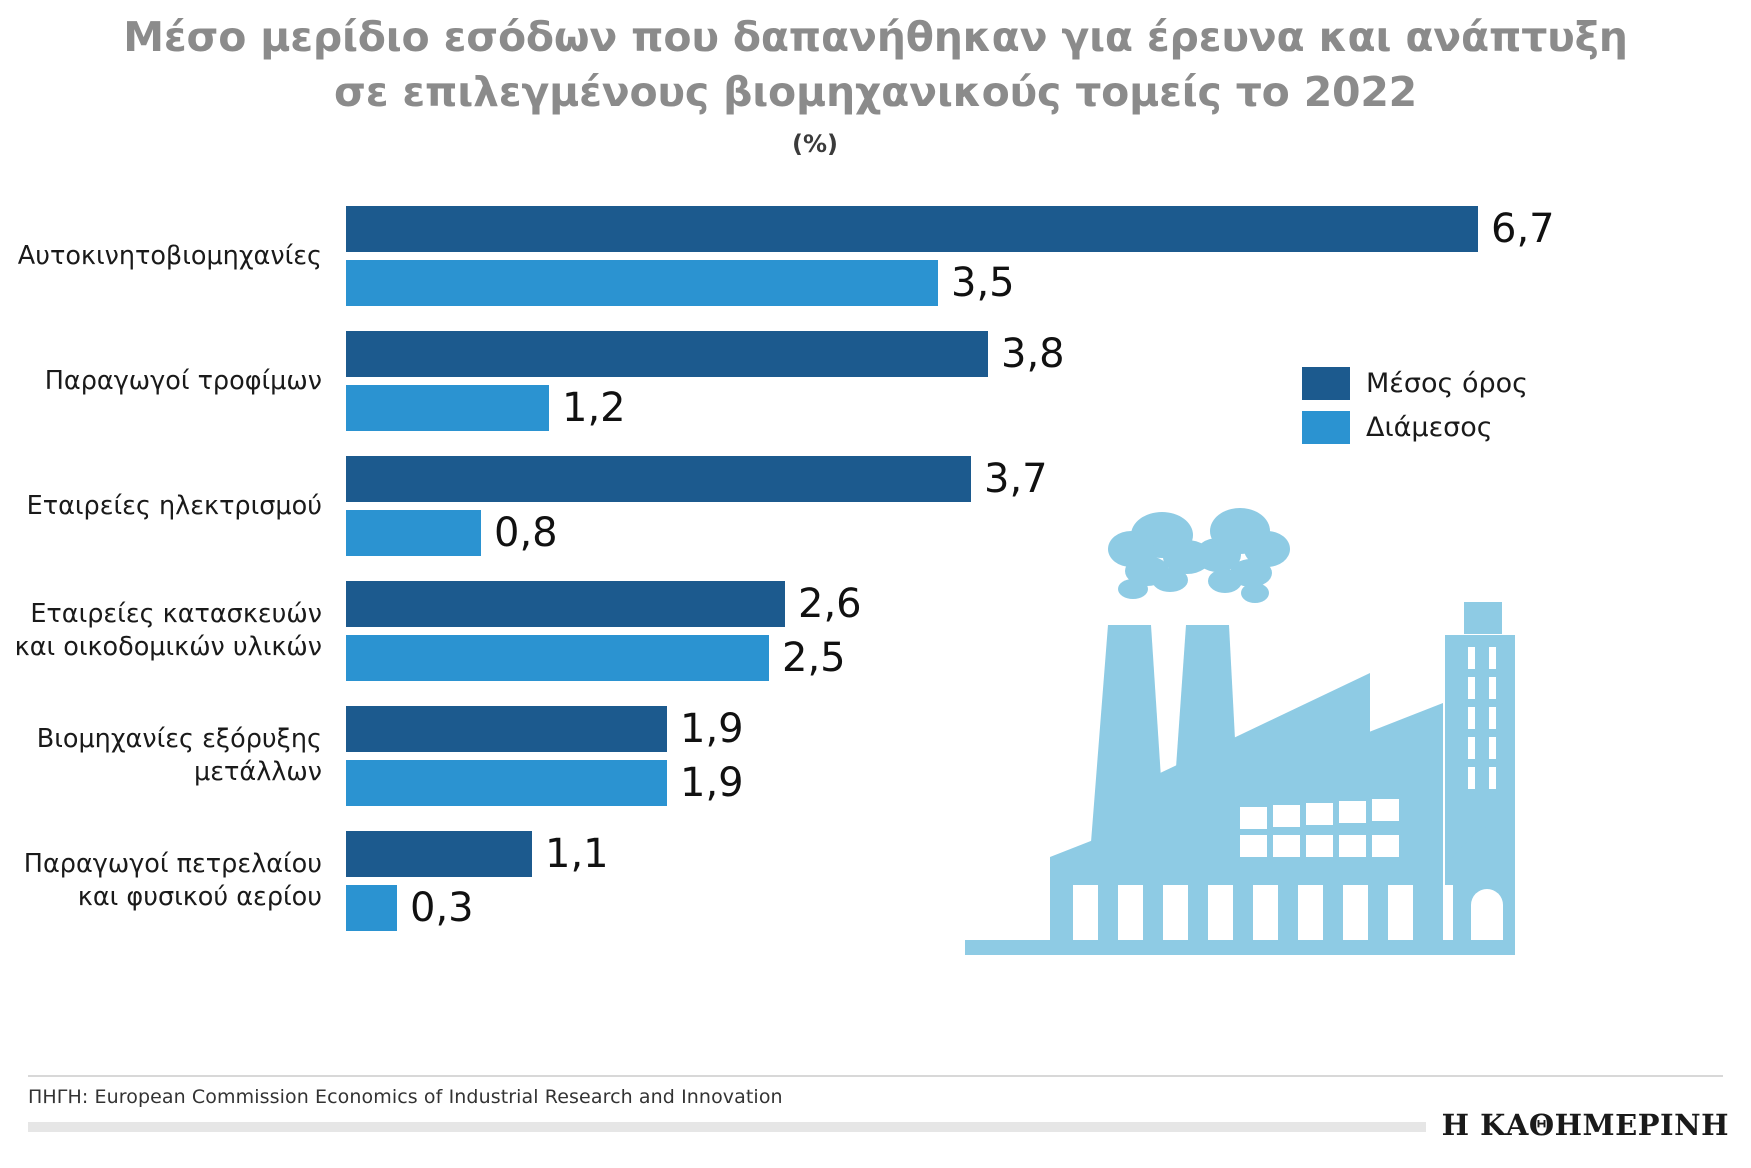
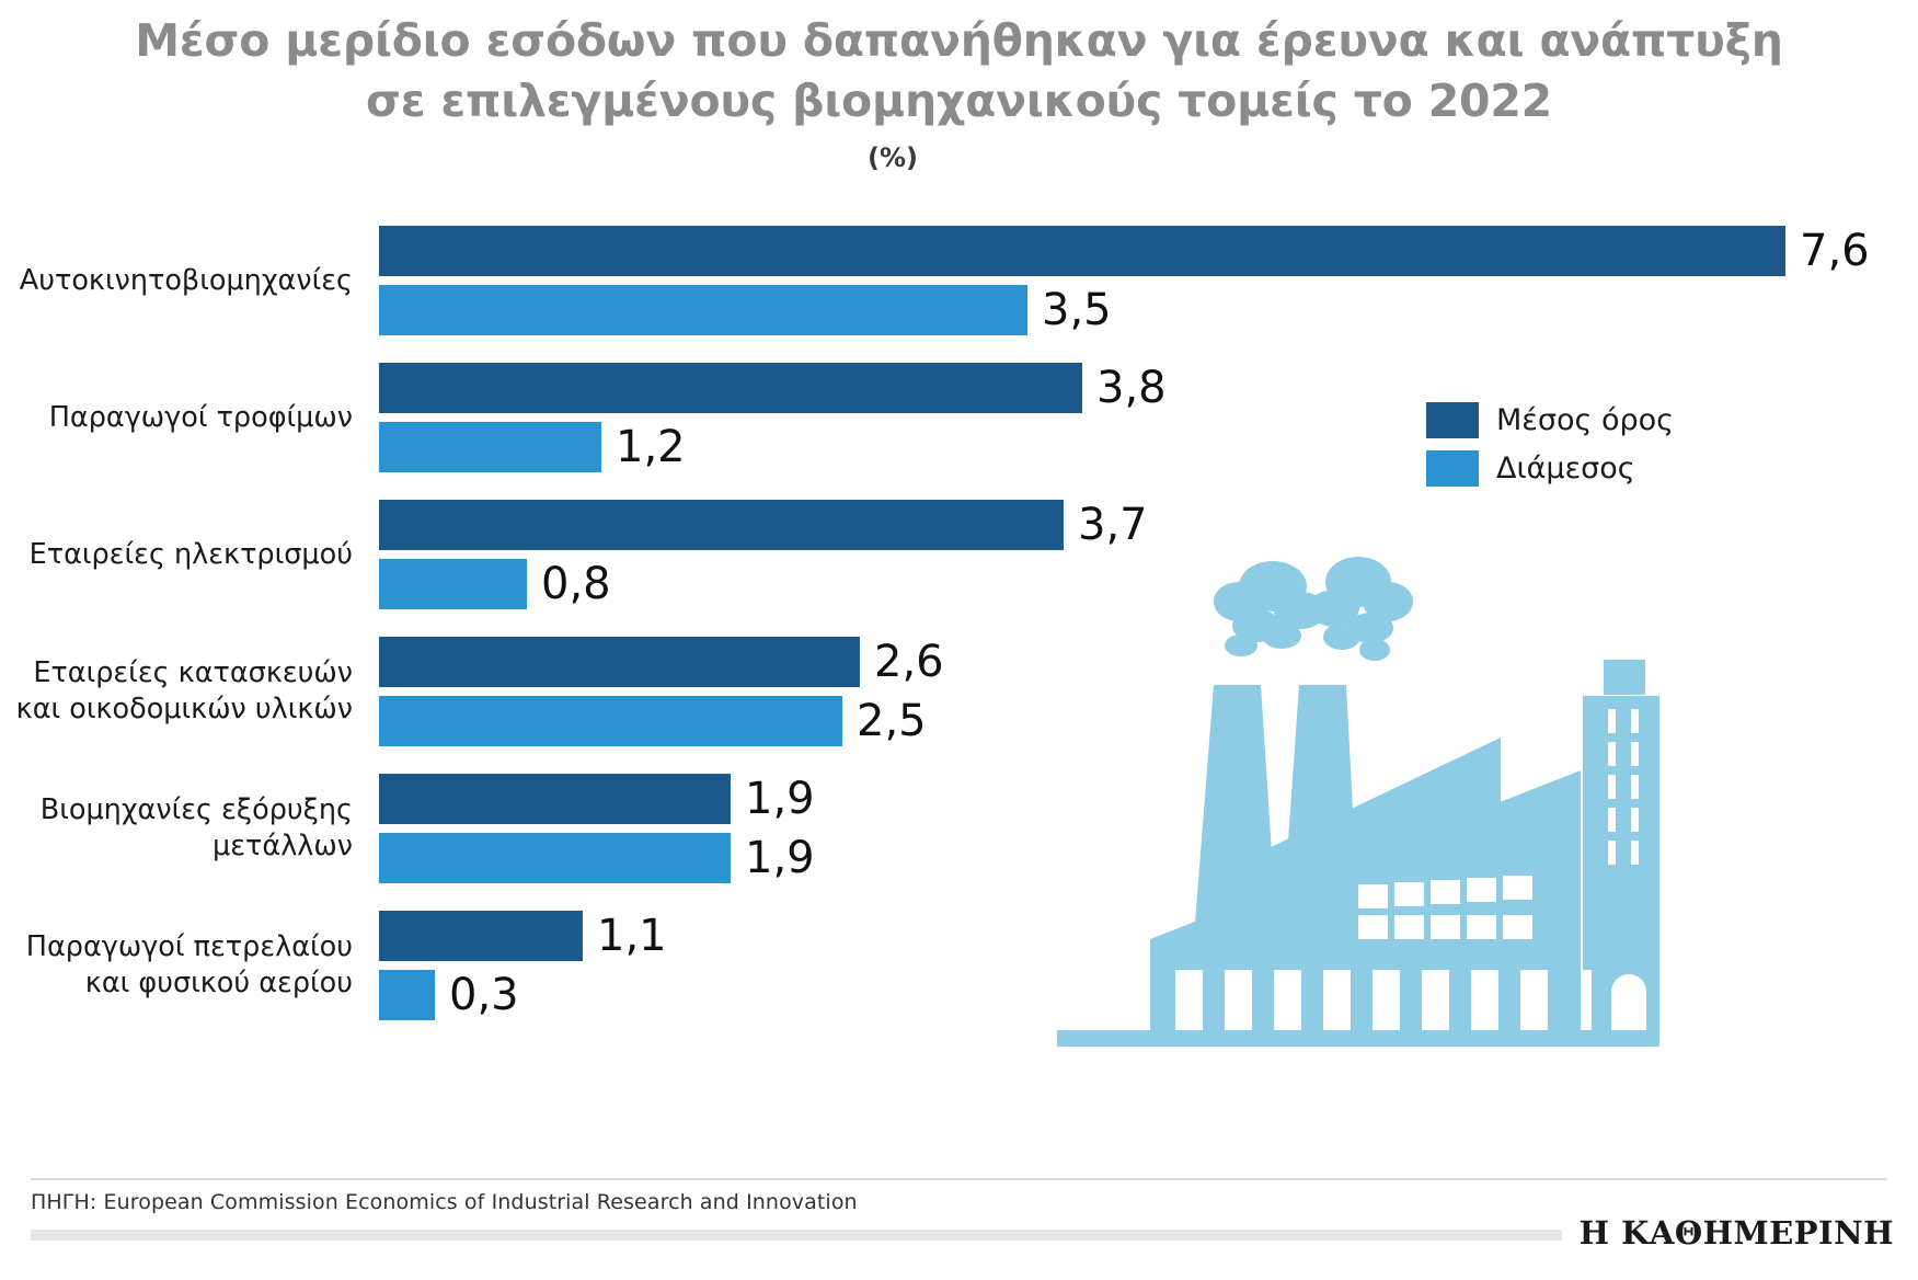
Μέσος όρος/Αυτοκινητοβιομηχανίες: 6,7 -> 7,6
